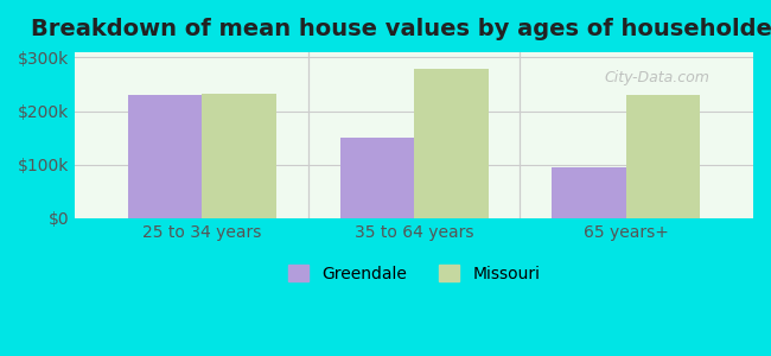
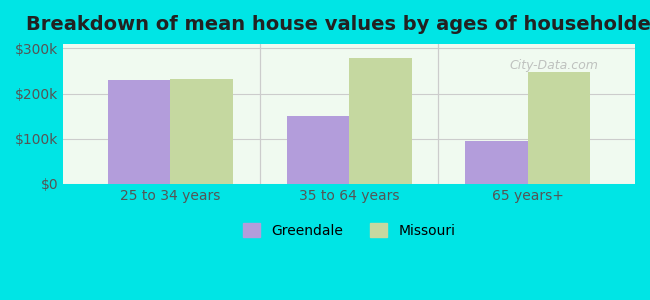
Missouri/65 years+: $230k -> $248k
